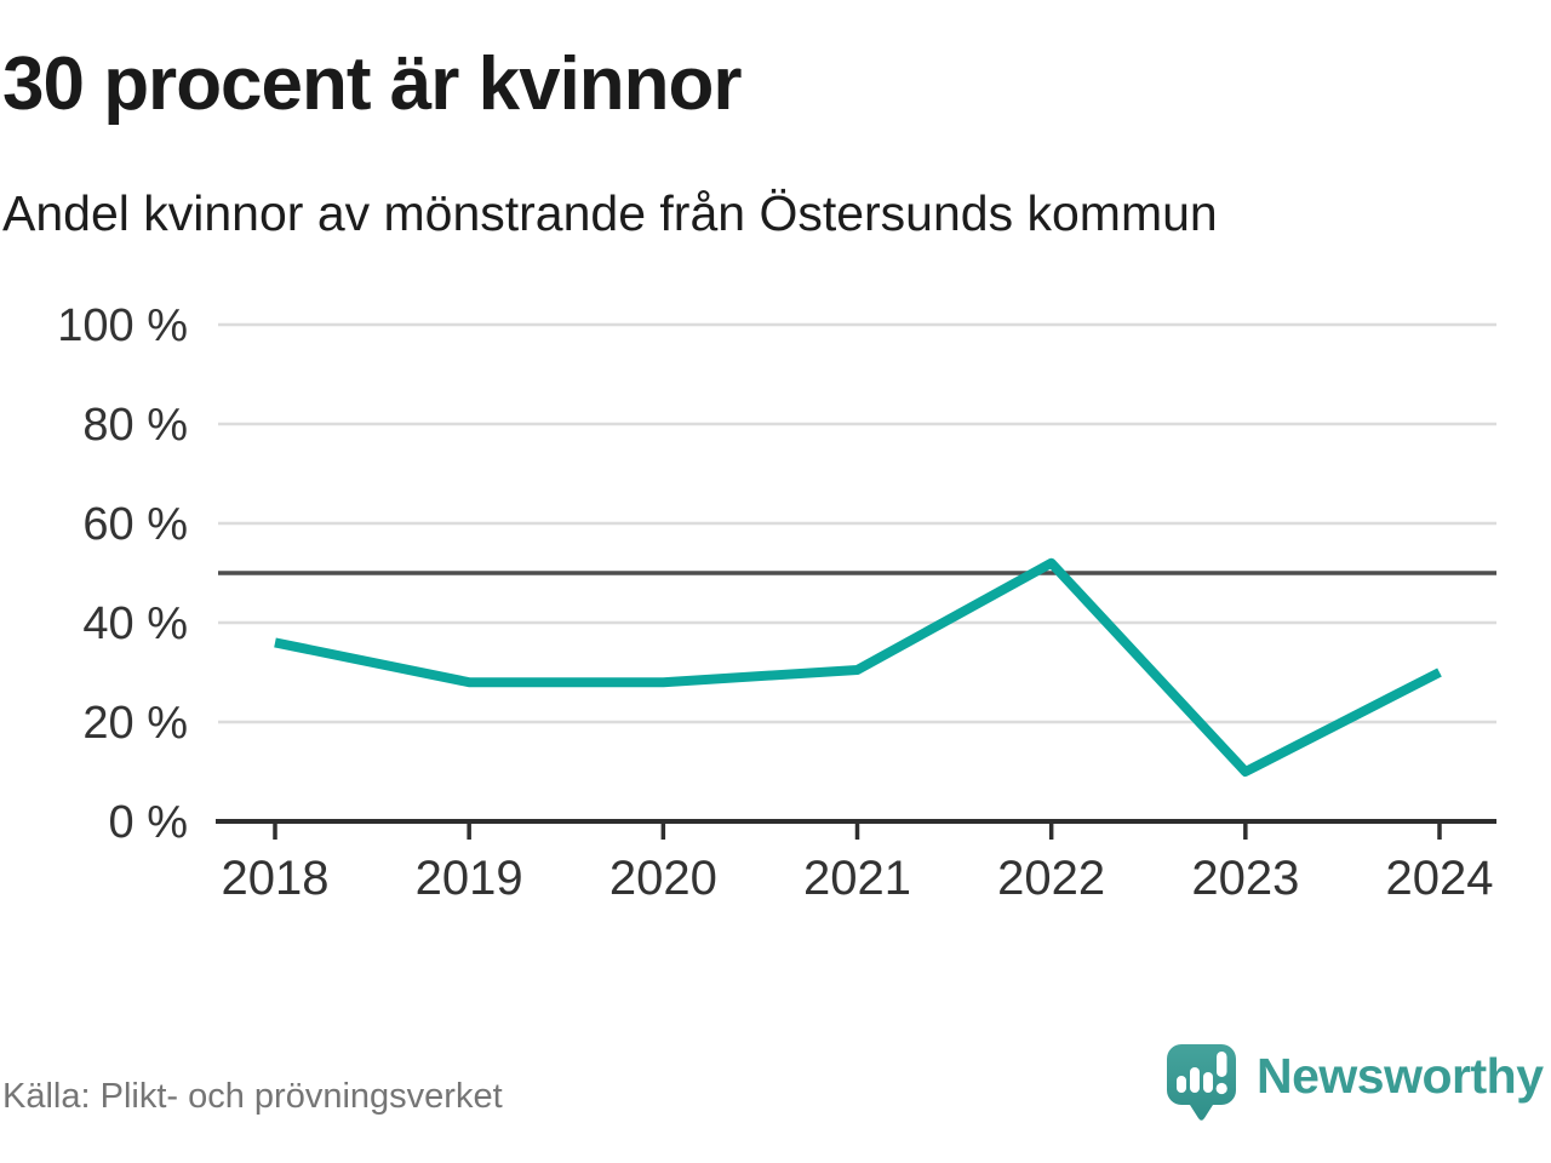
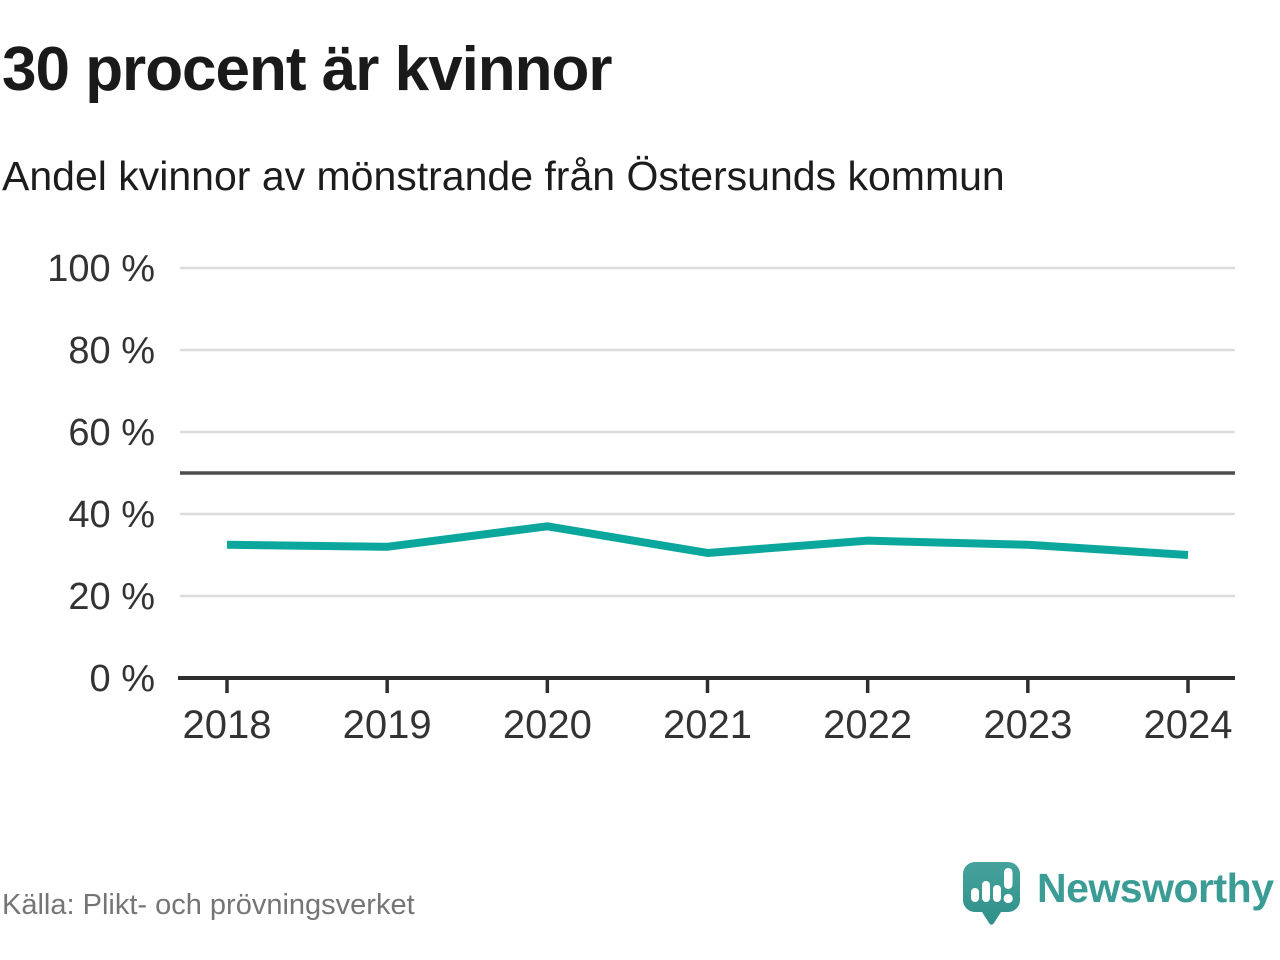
2018: 36% -> 32%
2019: 28% -> 32%
2020: 28% -> 37%
2022: 52% -> 34%
2023: 10% -> 32%
